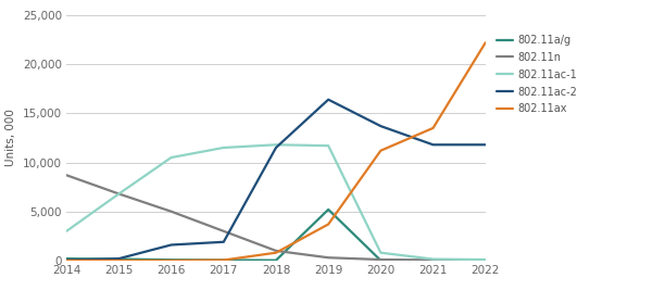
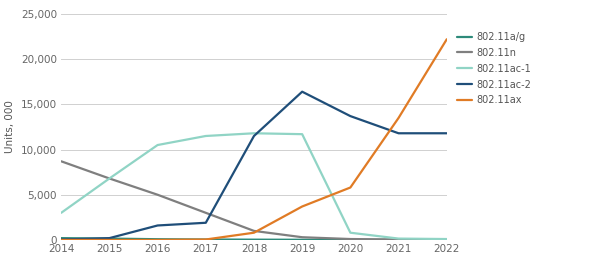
802.11a/g/2019: 5,200 -> 0
802.11ax/2020: 11,200 -> 5,800
